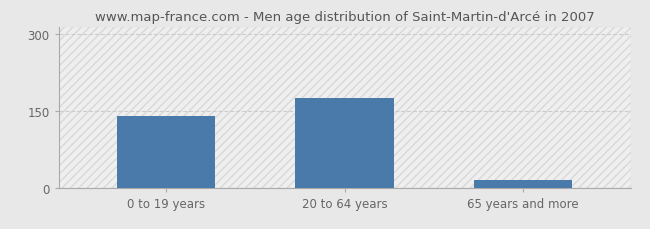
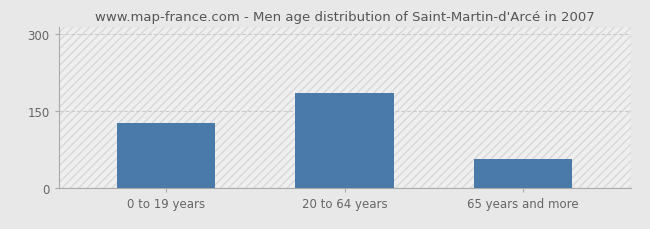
0 to 19 years: 140 -> 126
20 to 64 years: 175 -> 186
65 years and more: 15 -> 56
